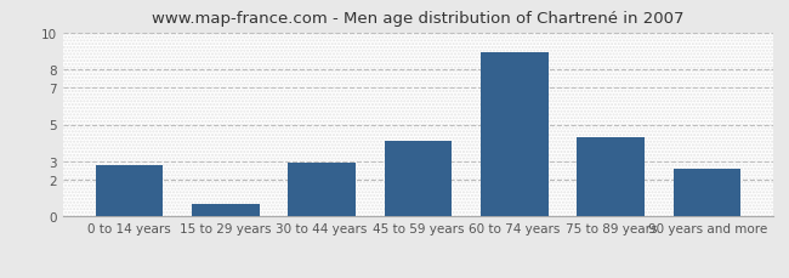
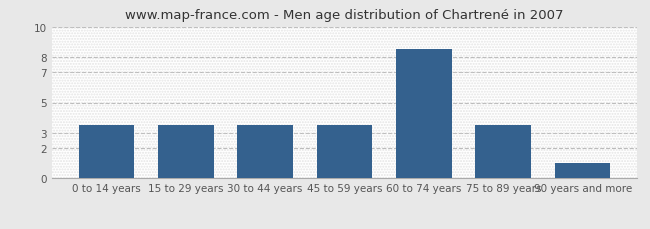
0 to 14 years: 2.8 -> 3.5
15 to 29 years: 0.7 -> 3.5
30 to 44 years: 2.9 -> 3.5
45 to 59 years: 4.1 -> 3.5
60 to 74 years: 8.9 -> 8.5
75 to 89 years: 4.3 -> 3.5
90 years and more: 2.6 -> 1.0
